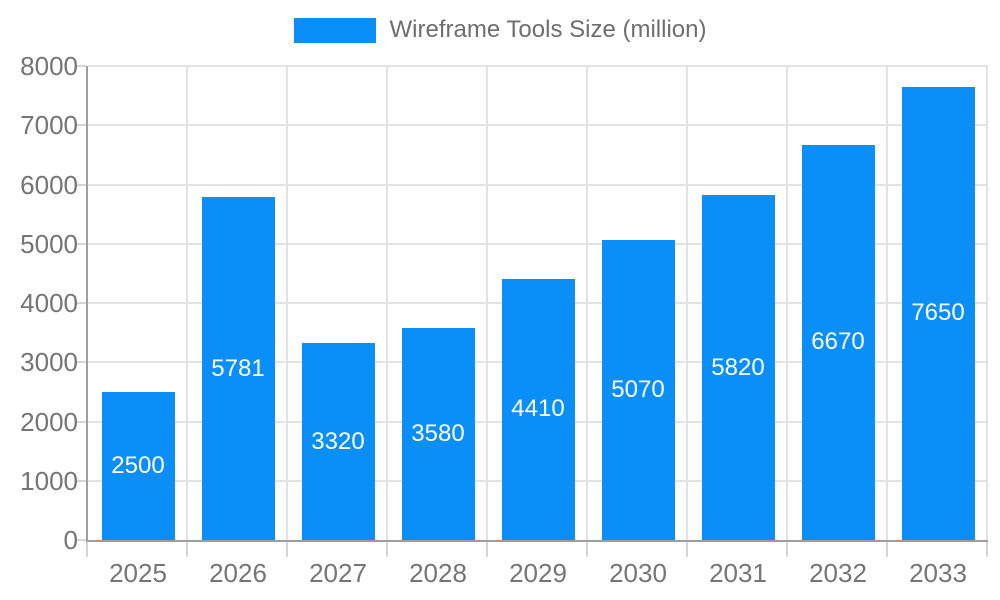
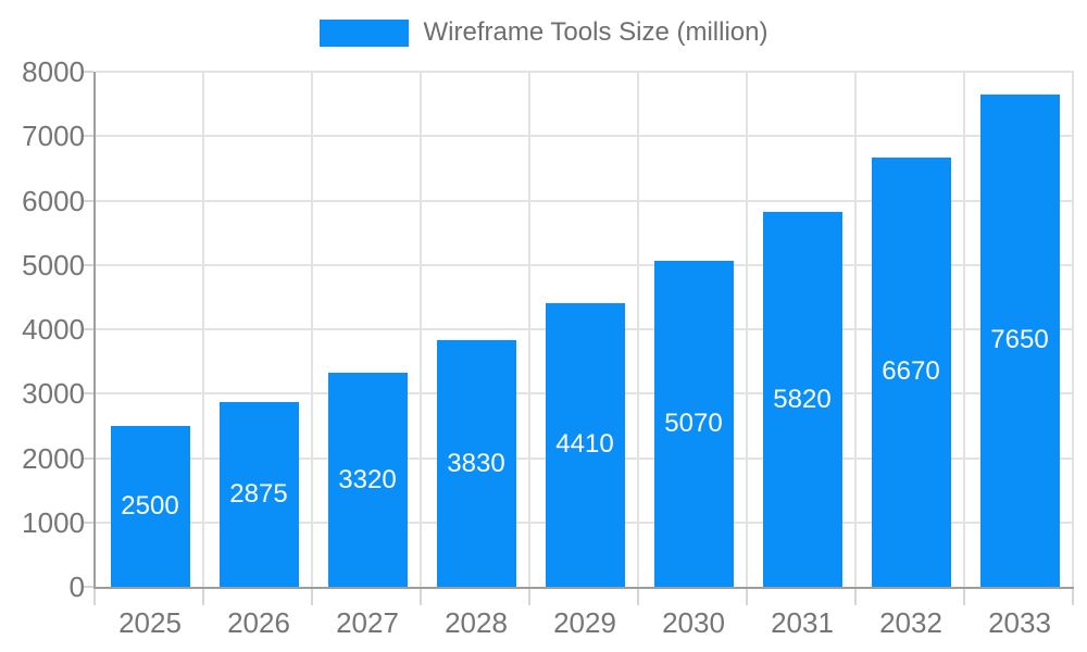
2026: 5781 -> 2875
2028: 3580 -> 3830
